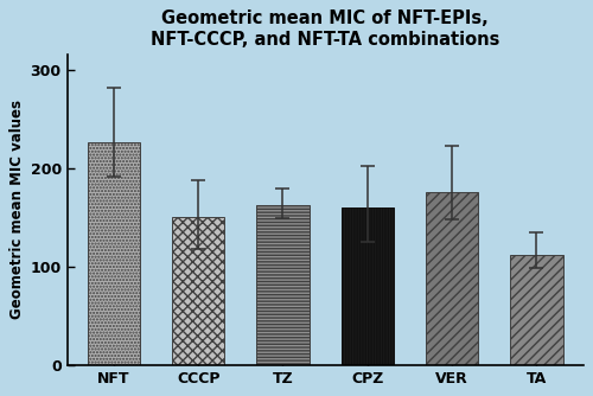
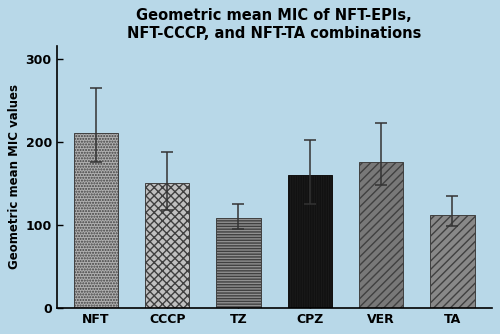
NFT: 226 -> 210
TZ: 162 -> 108
